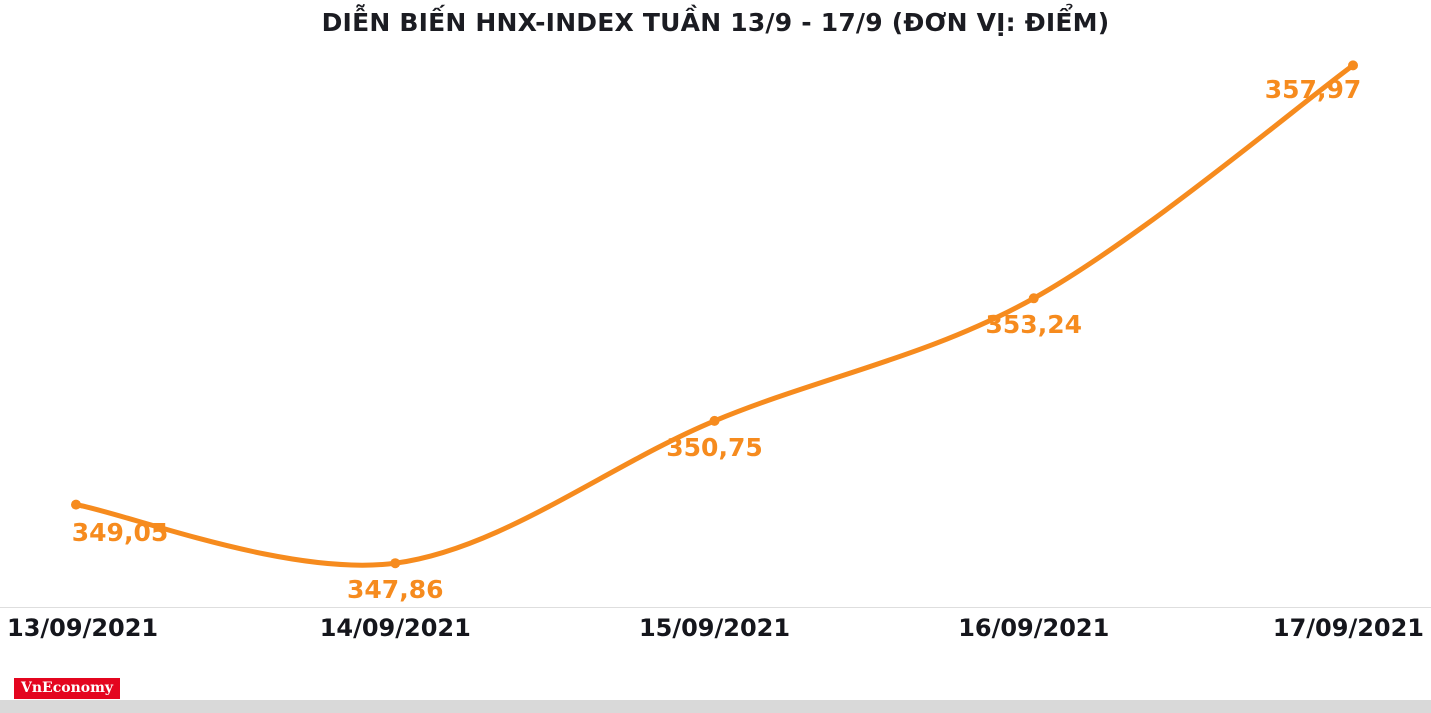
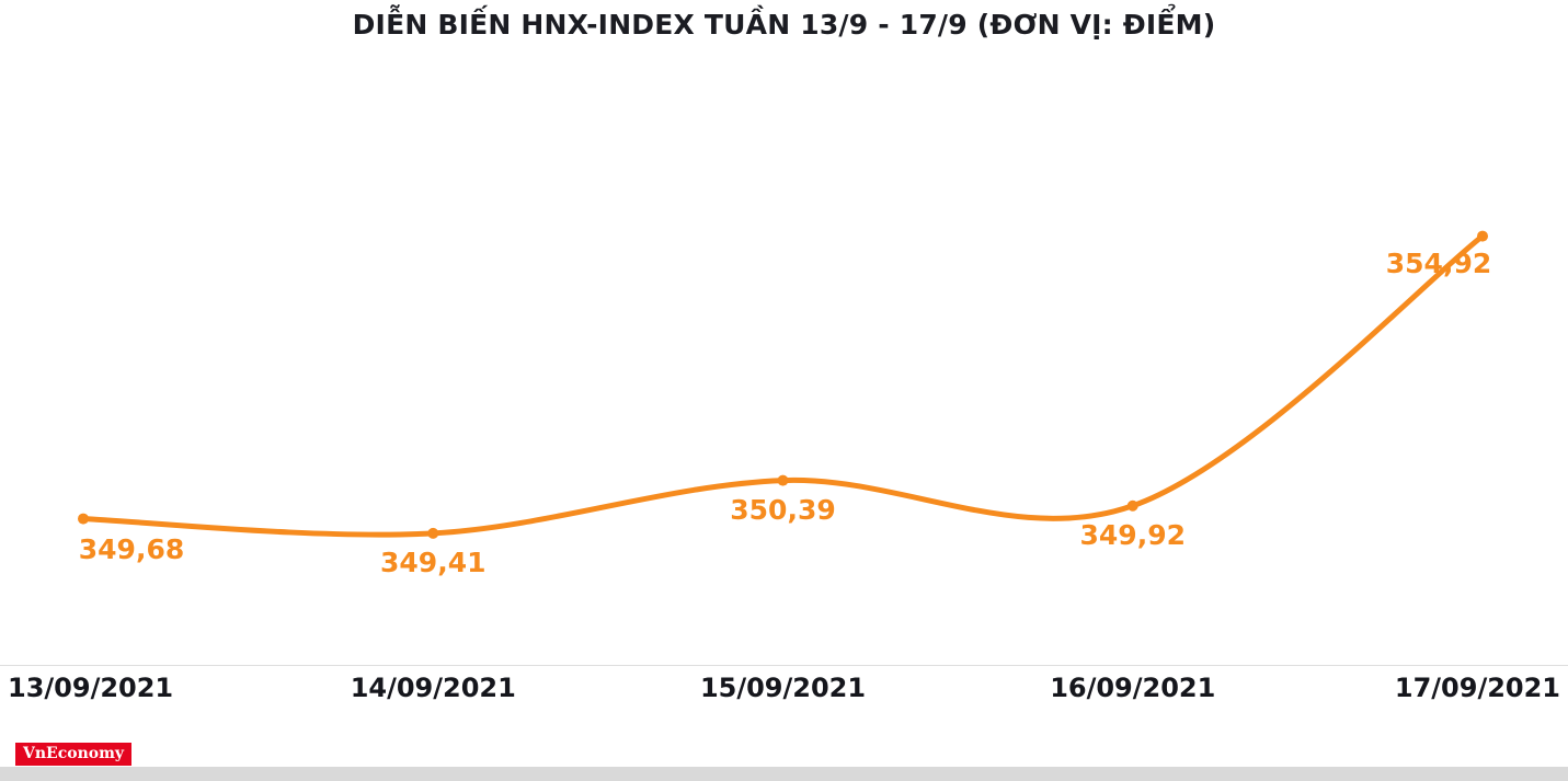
13/09/2021: 349,05 -> 349,68
14/09/2021: 347,86 -> 349,41
15/09/2021: 350,75 -> 350,39
16/09/2021: 353,24 -> 349,92
17/09/2021: 357,97 -> 354,92
